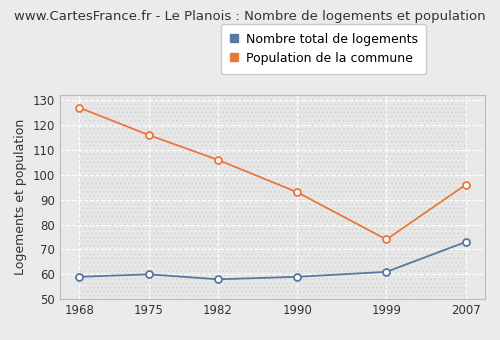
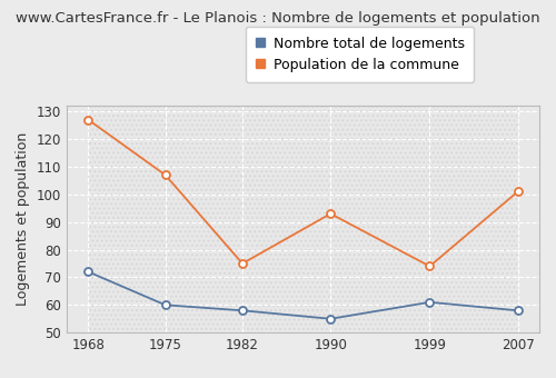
Nombre total de logements/1968: 59 -> 72
Population de la commune/1975: 116 -> 107
Population de la commune/1982: 106 -> 75
Nombre total de logements/1990: 59 -> 55
Nombre total de logements/2007: 73 -> 58
Population de la commune/2007: 96 -> 101
